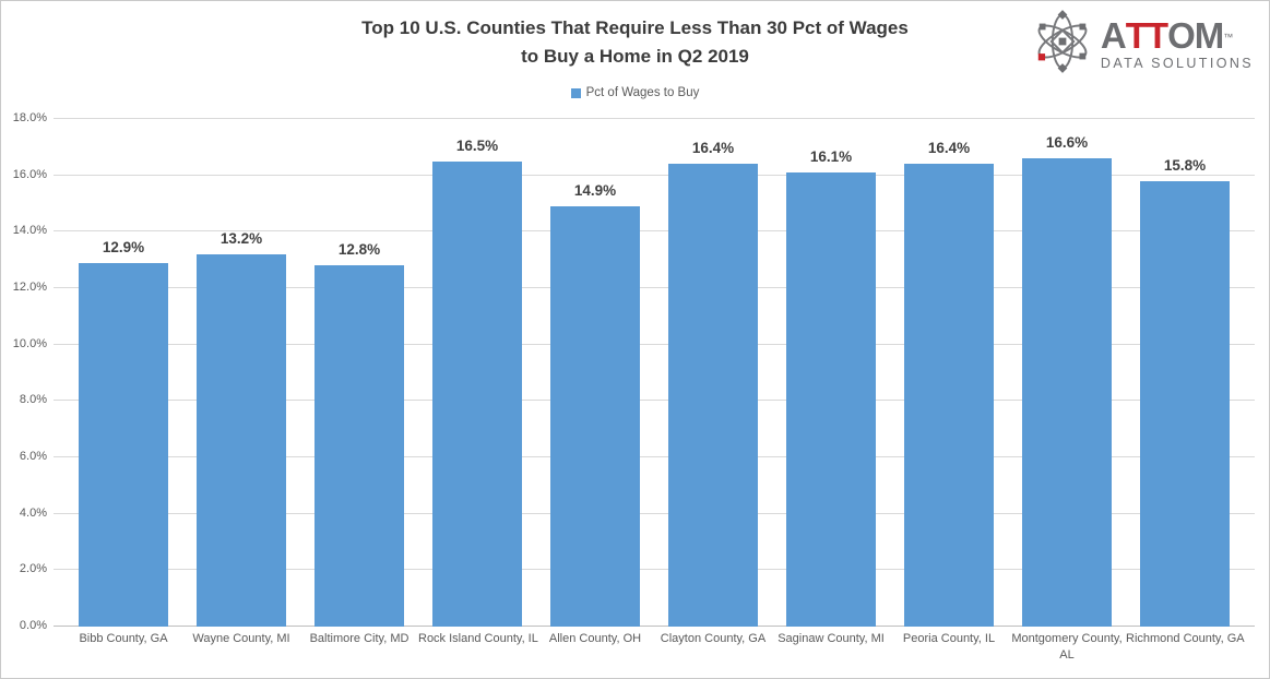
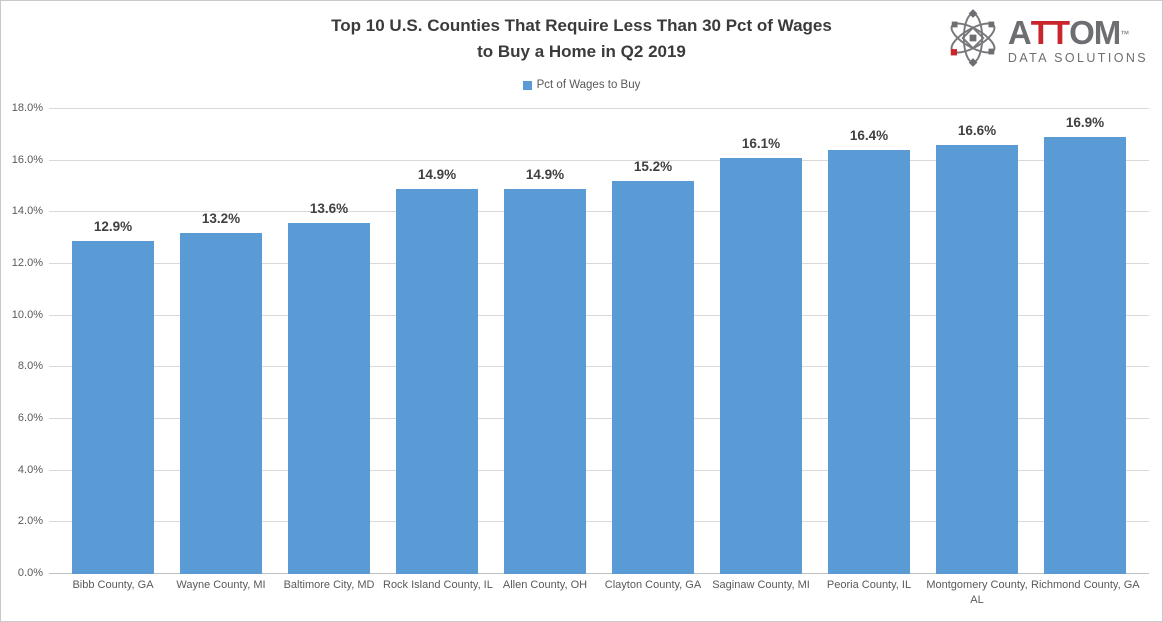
Baltimore City, MD: 12.8% -> 13.6%
Rock Island County, IL: 16.5% -> 14.9%
Clayton County, GA: 16.4% -> 15.2%
Richmond County, GA: 15.8% -> 16.9%
